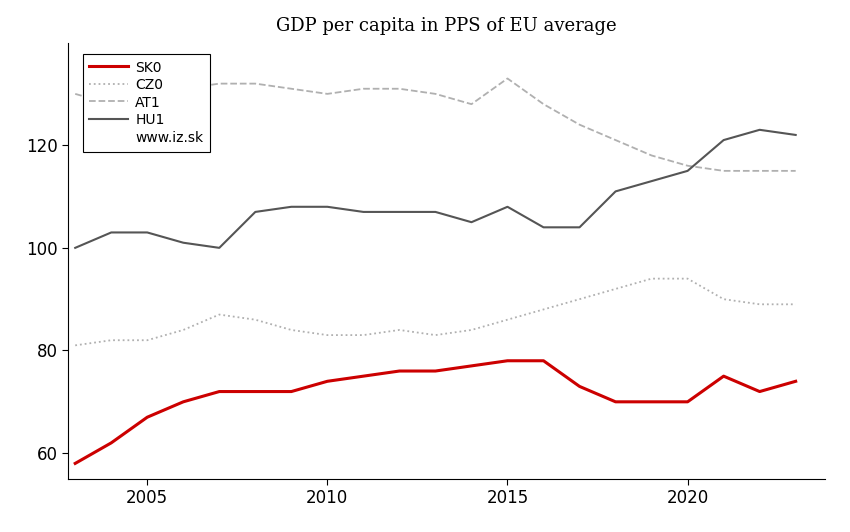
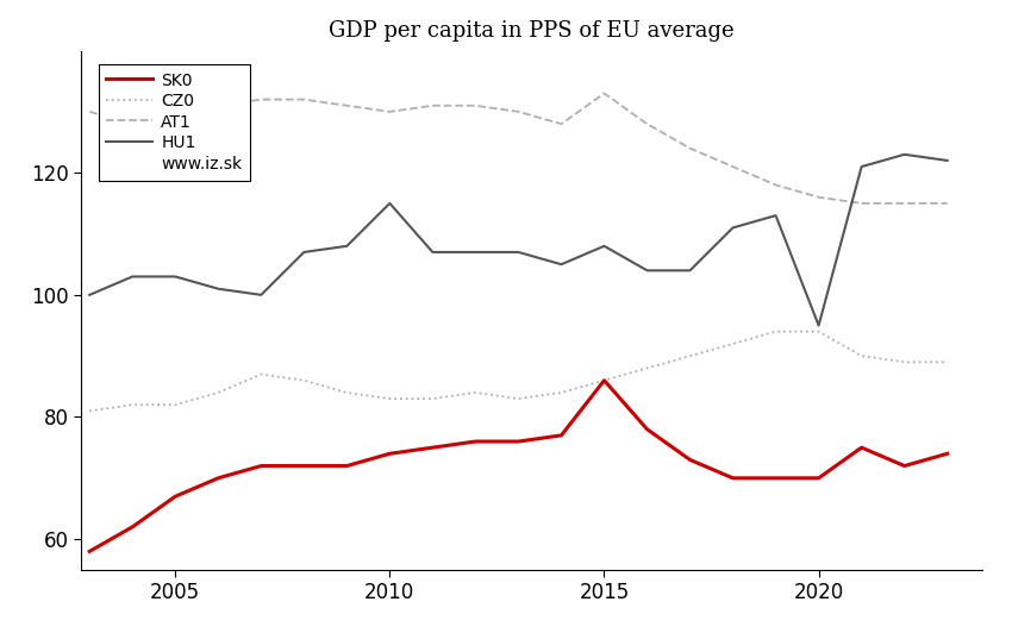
HU1/2010: 108 -> 115
SK0/2015: 78 -> 86
HU1/2020: 115 -> 95
